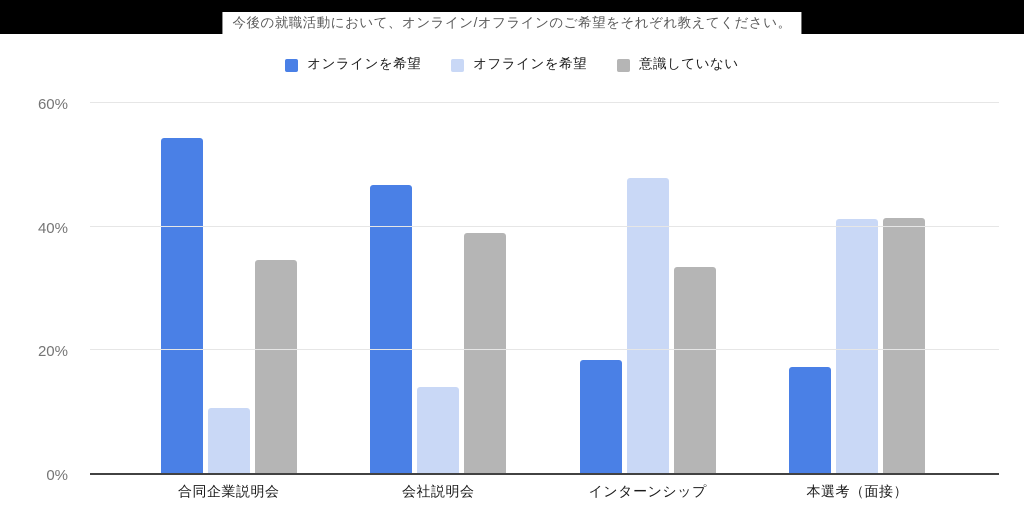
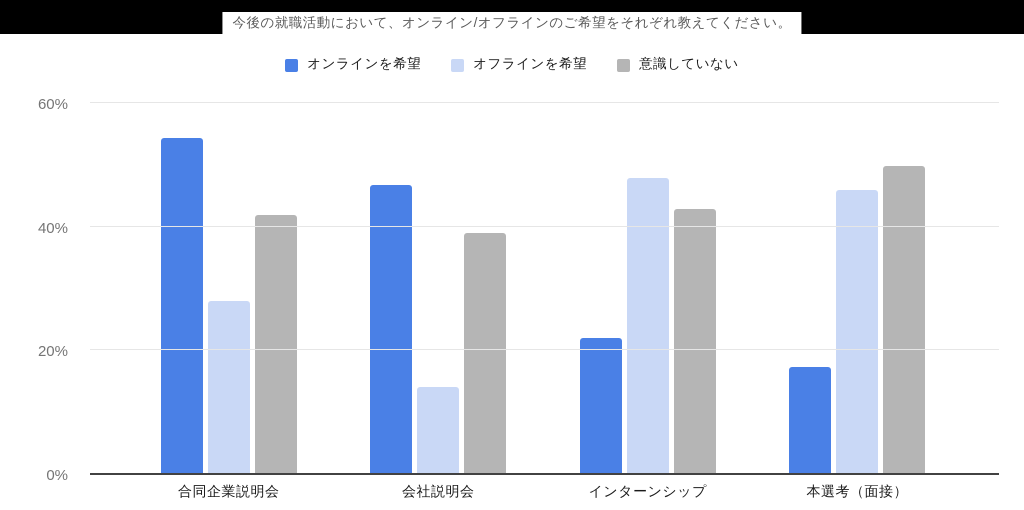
オフラインを希望/合同企業説明会: 10% -> 28%
意識していない/合同企業説明会: 35% -> 42%
オンラインを希望/インターンシップ: 18% -> 22%
意識していない/インターンシップ: 34% -> 43%
オフラインを希望/本選考（面接）: 41% -> 46%
意識していない/本選考（面接）: 41% -> 50%
